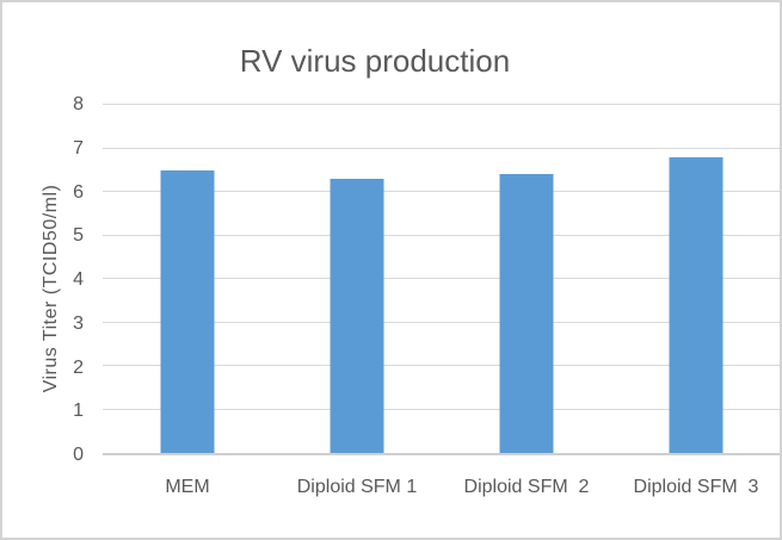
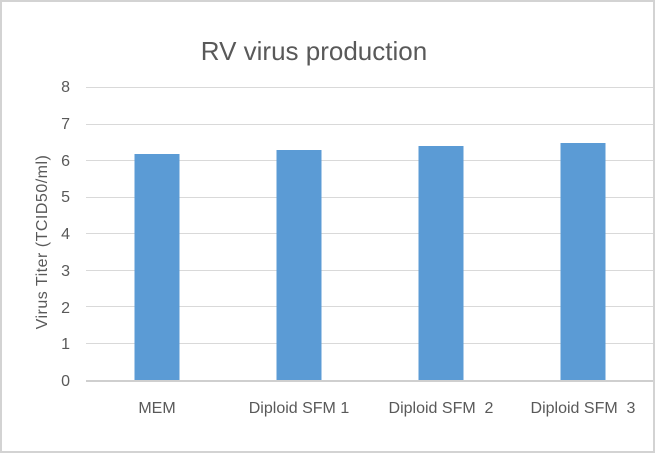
MEM: 6.5 -> 6.2
Diploid SFM 3: 6.8 -> 6.5
